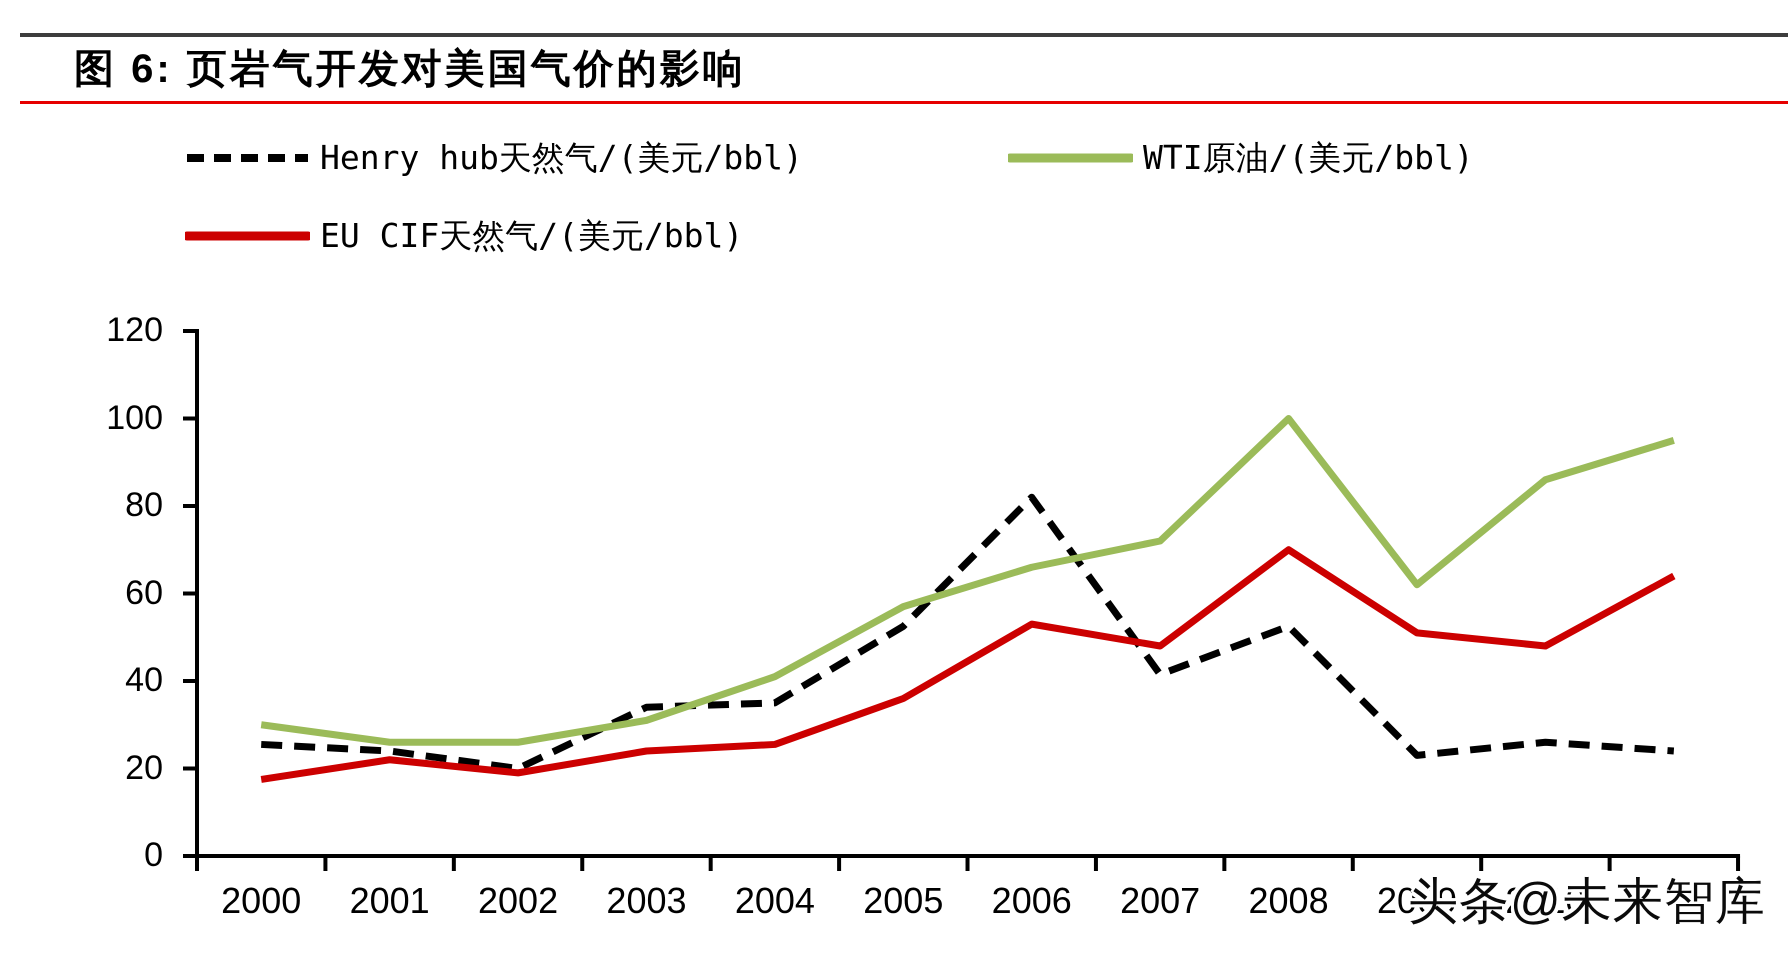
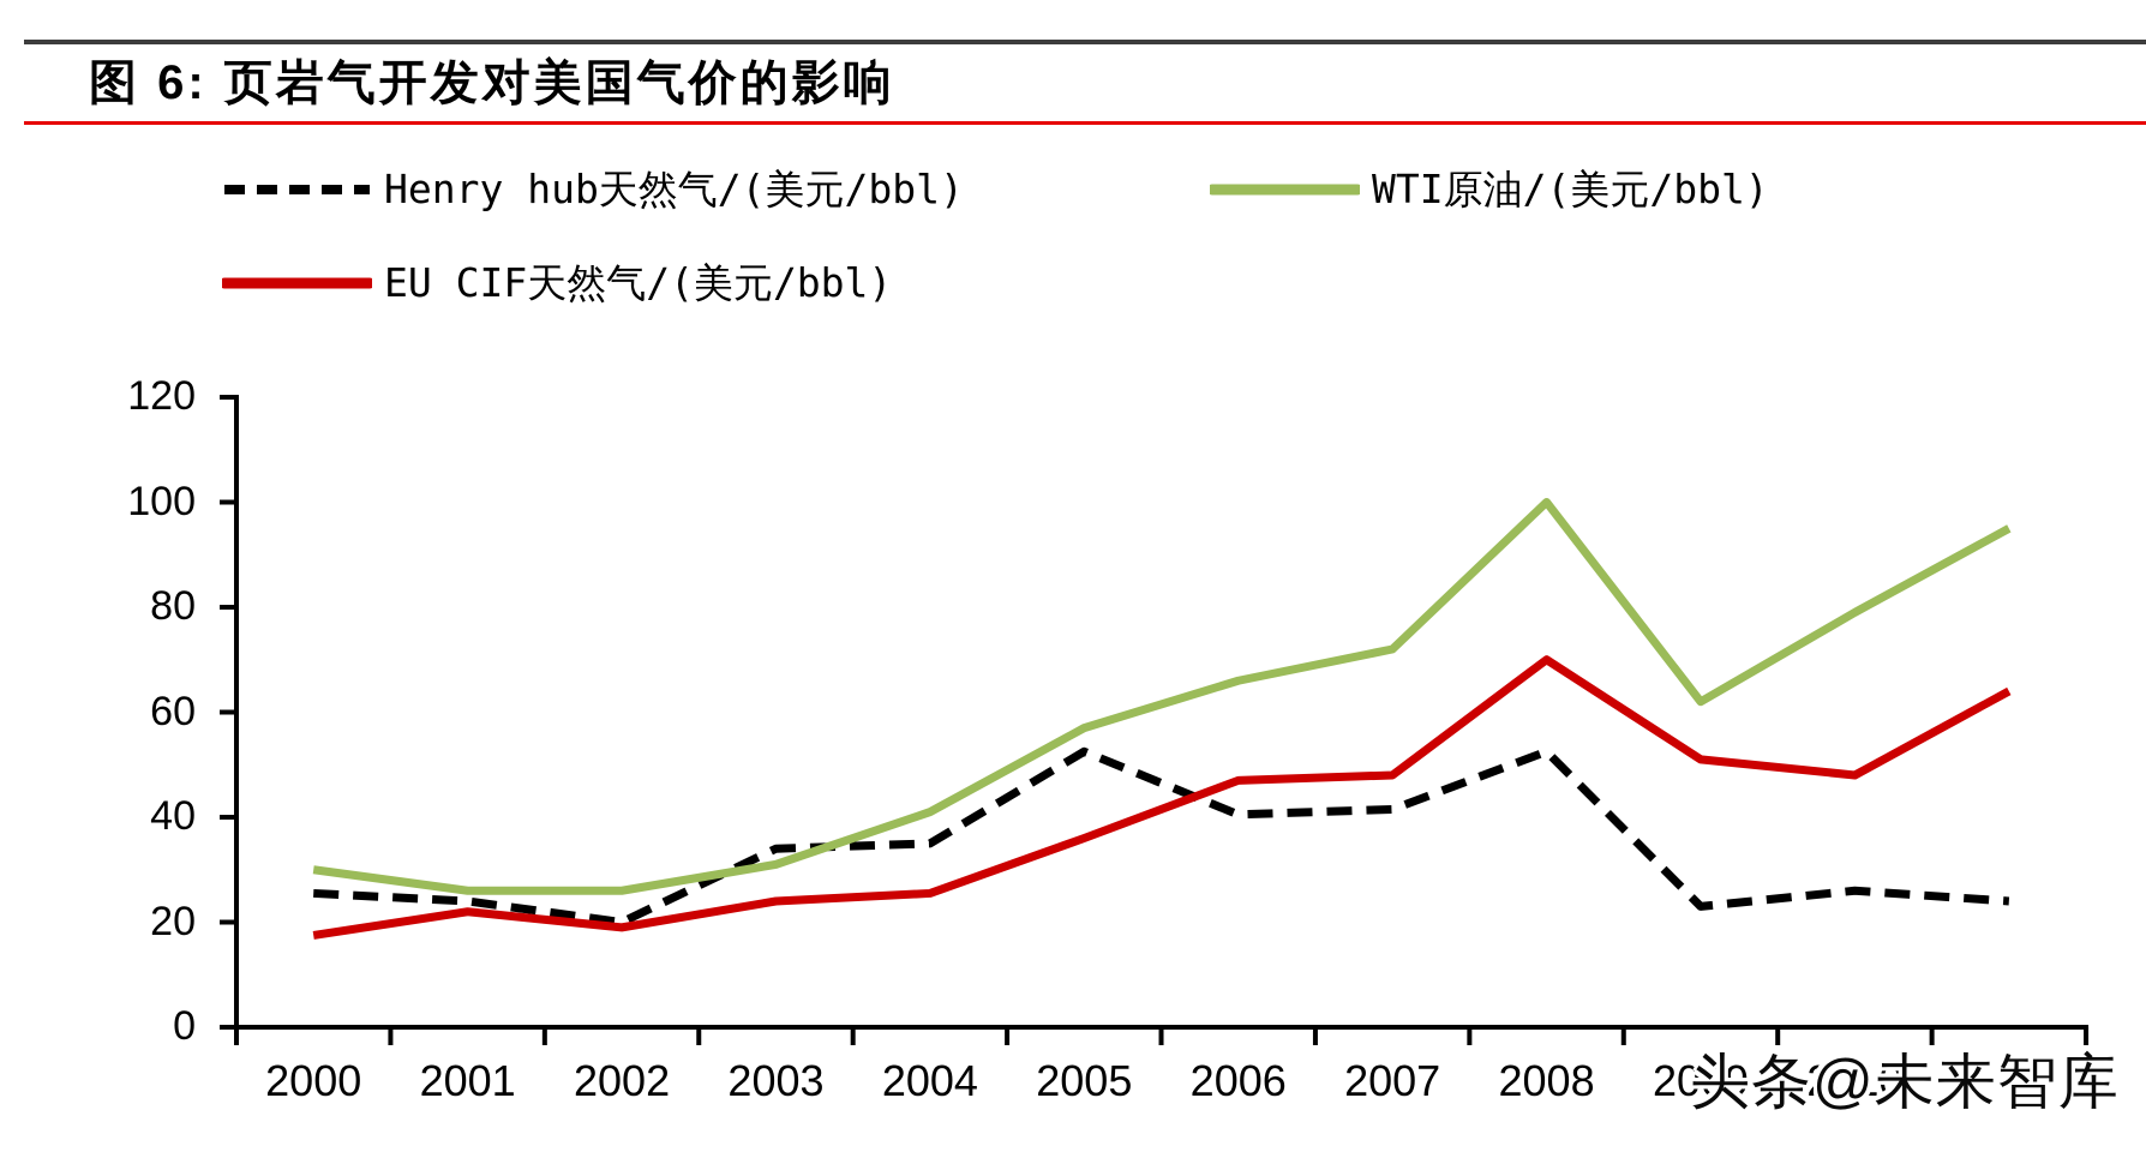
Henry hub天然气/(美元/bbl)/2006: 82 -> 40
EU CIF天然气/(美元/bbl)/2006: 53 -> 47
WTI原油/(美元/bbl)/2010: 86 -> 79
